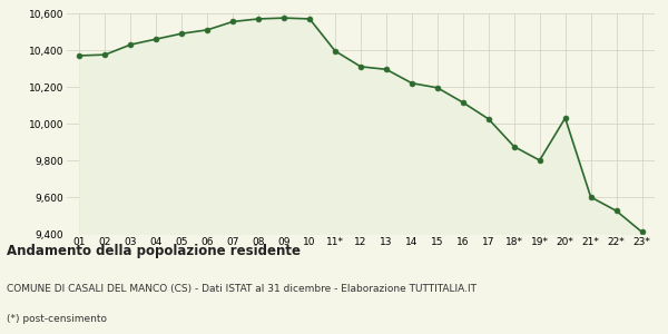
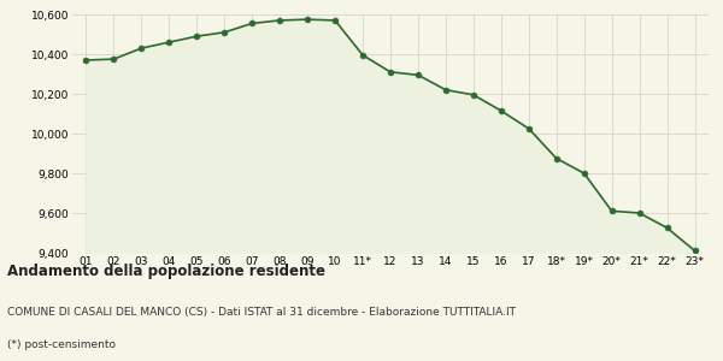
20*: 10,030 -> 9,610
